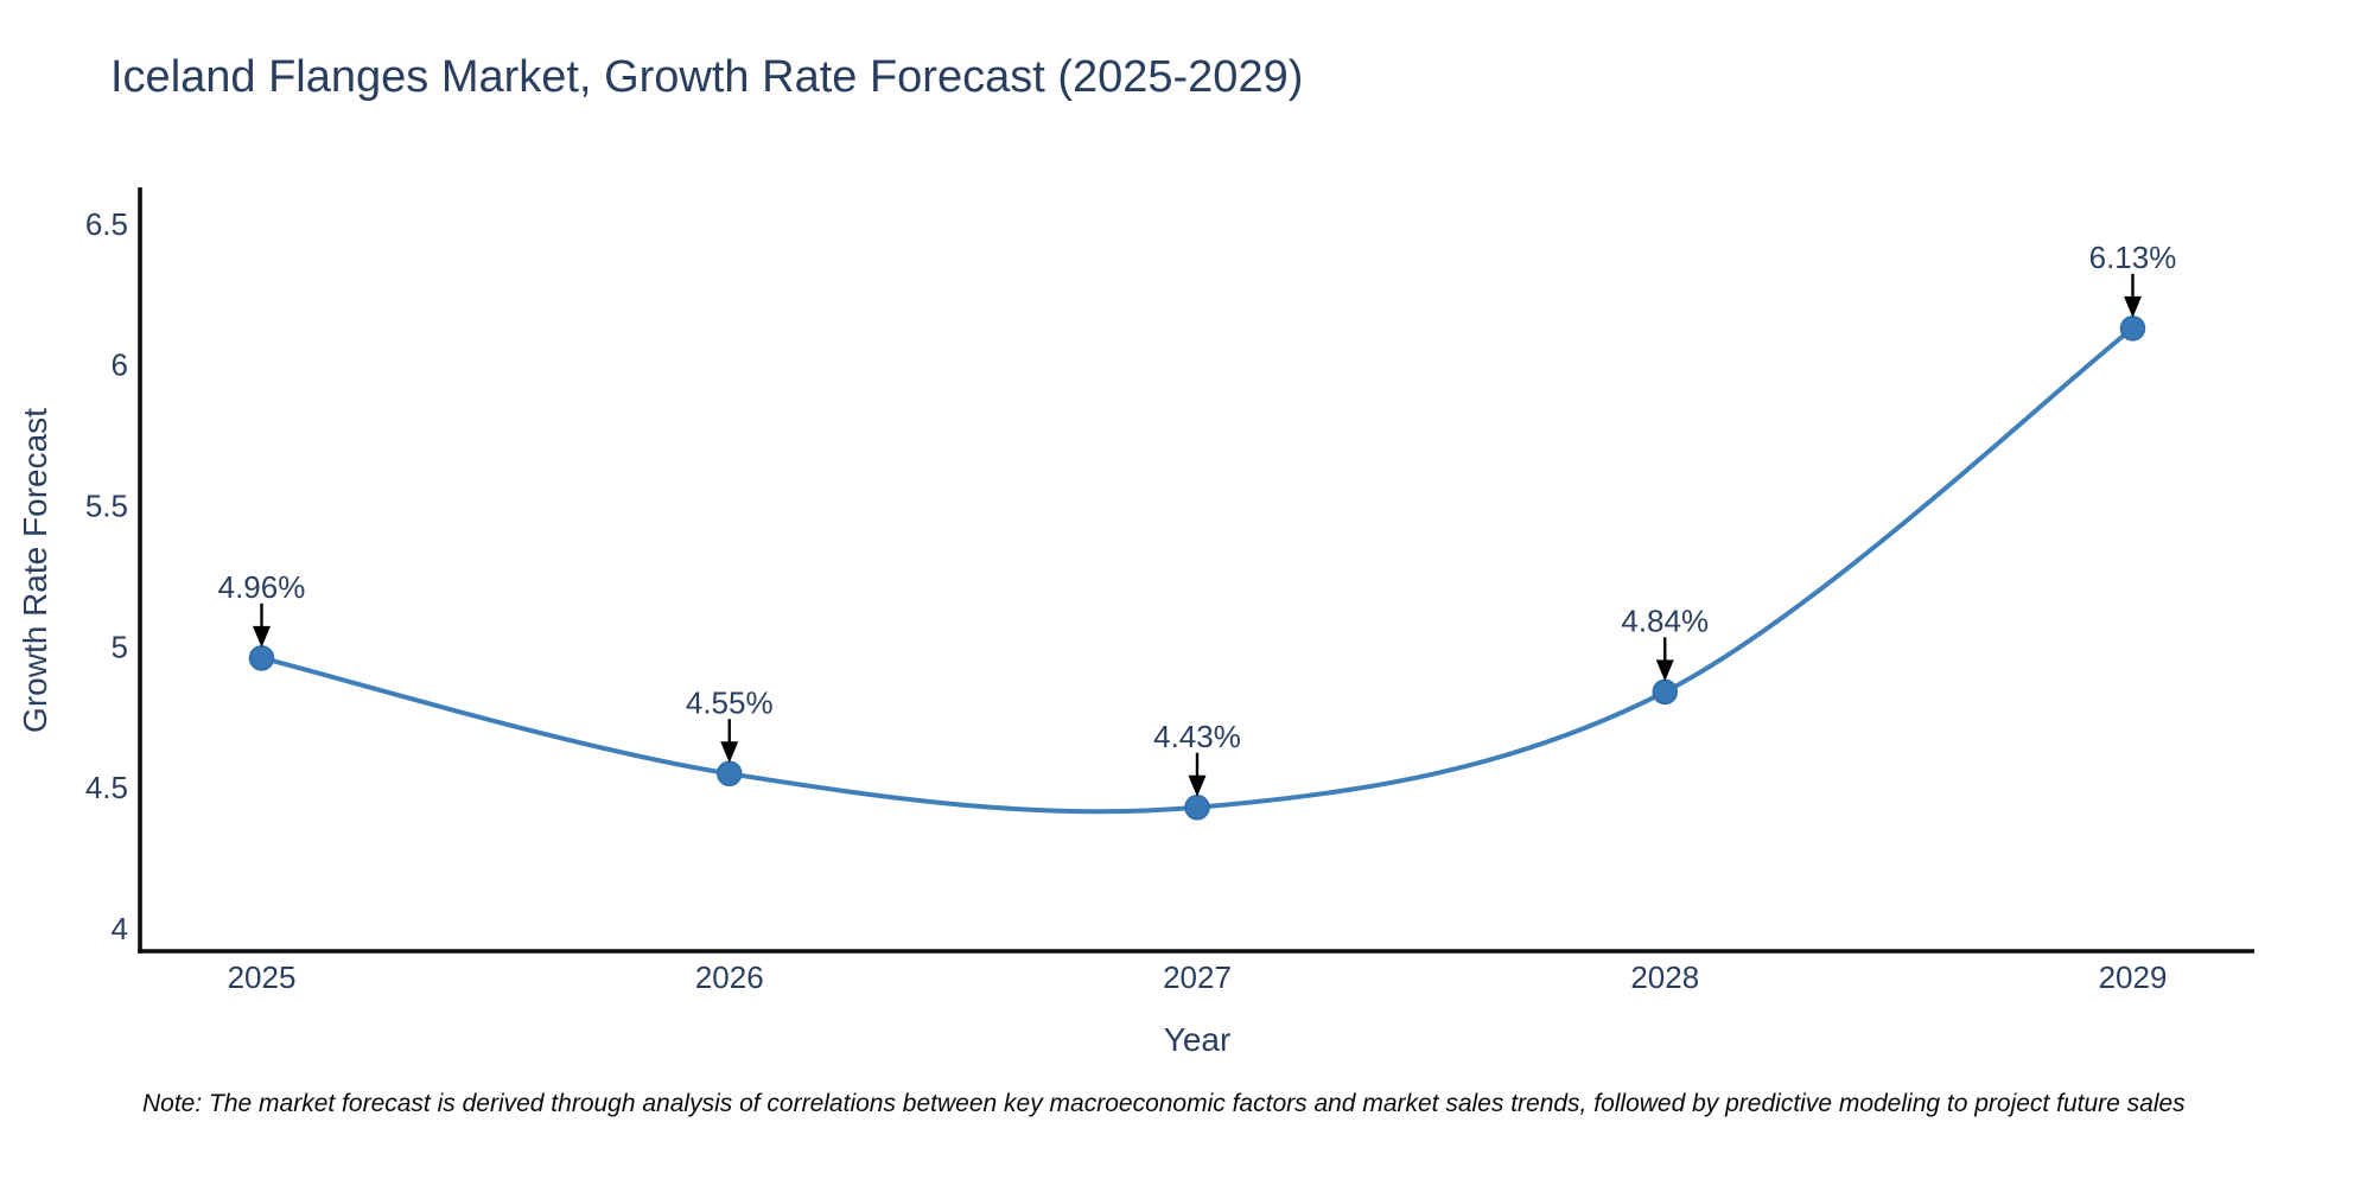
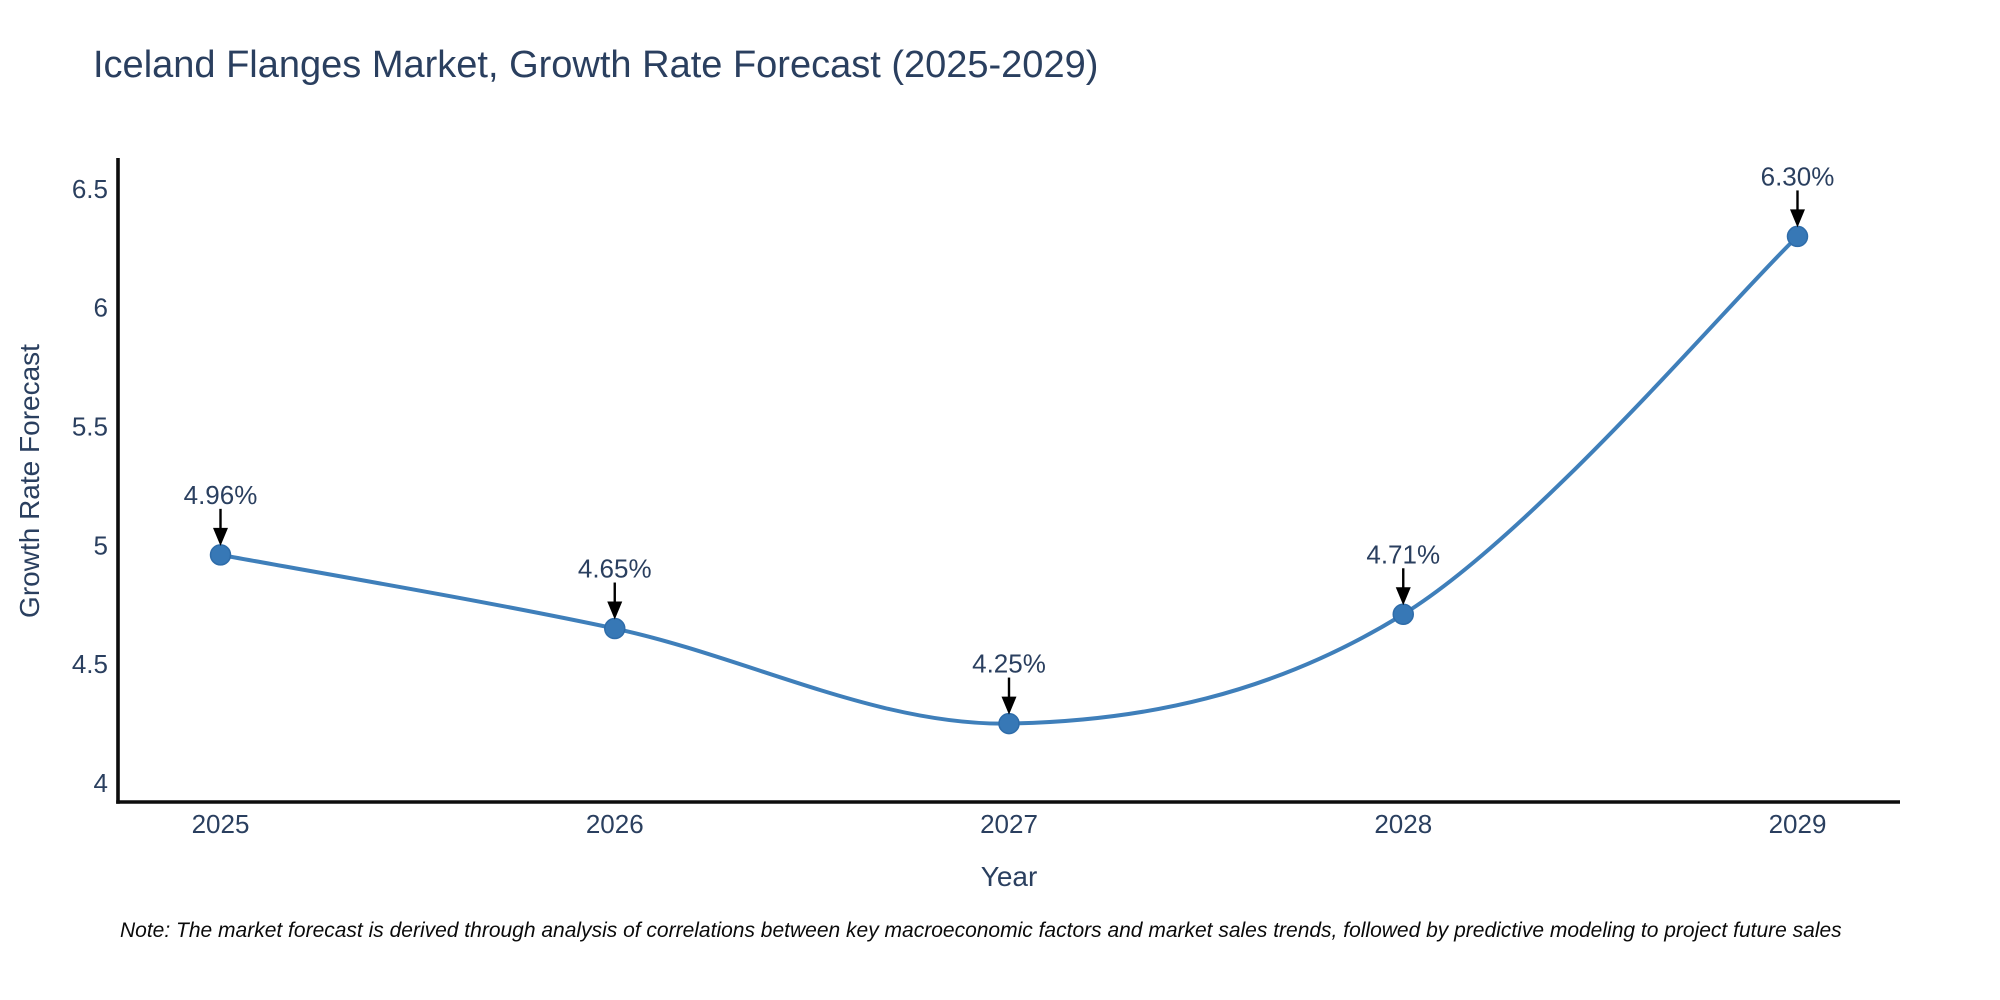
2026: 4.55% -> 4.65%
2027: 4.43% -> 4.25%
2028: 4.84% -> 4.71%
2029: 6.13% -> 6.30%
